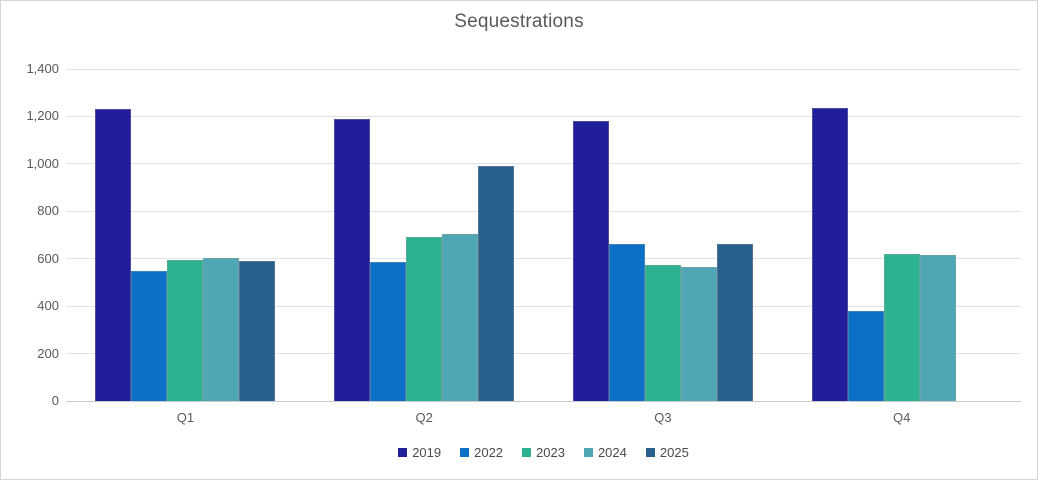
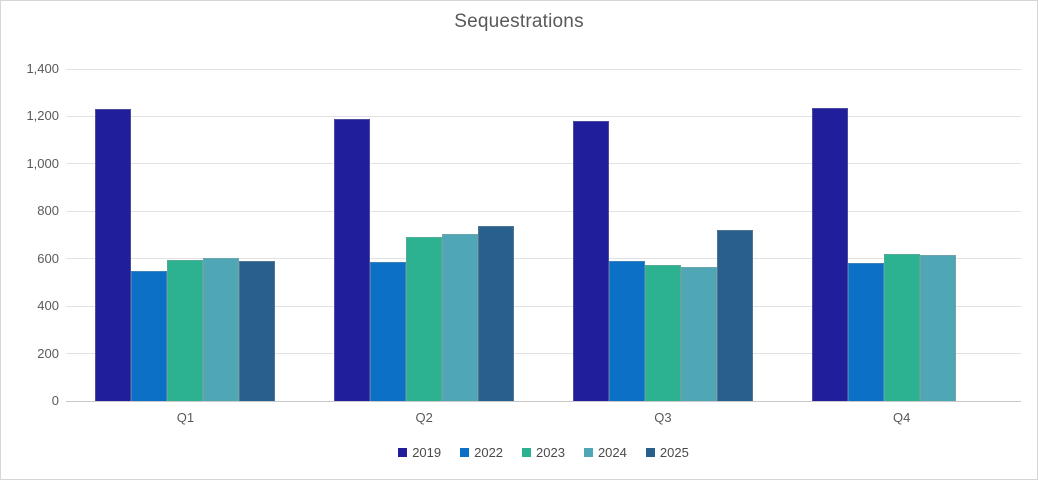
2025/Q2: 990 -> 740
2022/Q3: 660 -> 590
2025/Q3: 660 -> 720
2022/Q4: 380 -> 580
